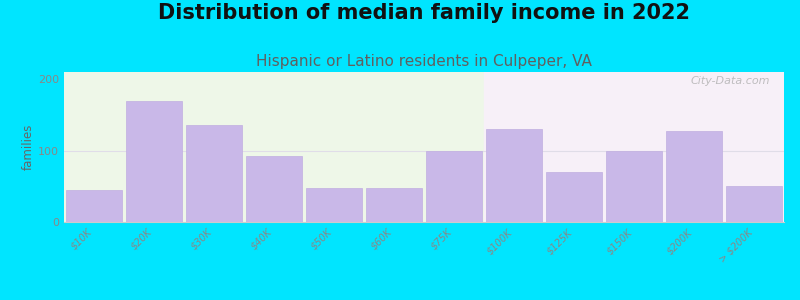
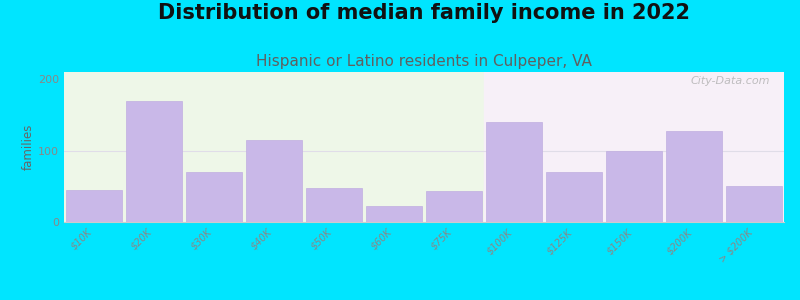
$30K: 136 -> 70
$40K: 92 -> 115
$60K: 48 -> 22
$75K: 100 -> 43
$100K: 130 -> 140
